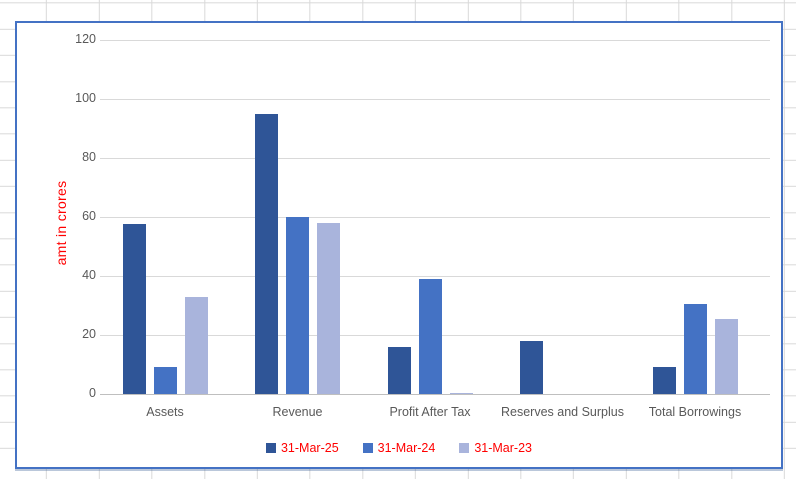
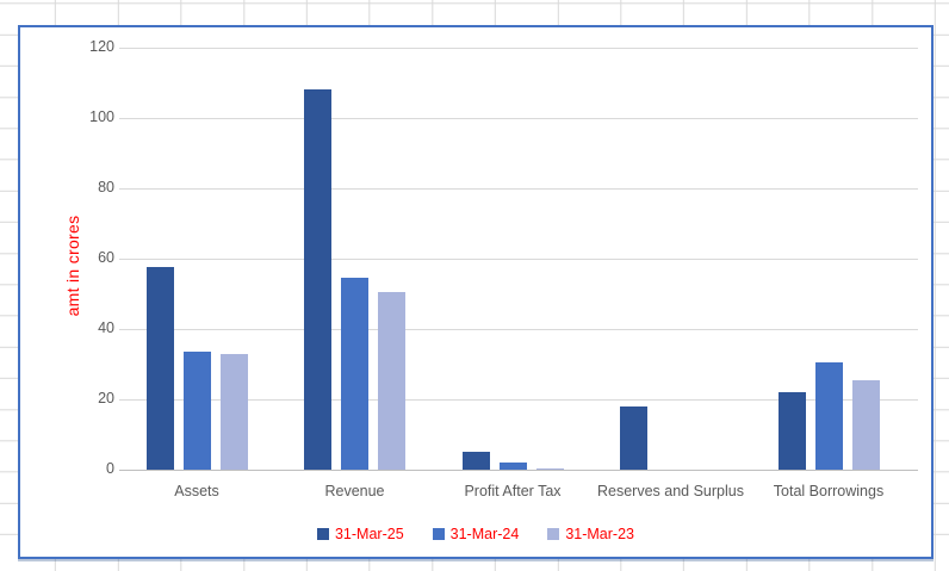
31-Mar-24/Assets: 9 -> 34
31-Mar-25/Revenue: 95 -> 108
31-Mar-24/Revenue: 60 -> 54
31-Mar-23/Revenue: 58 -> 50
31-Mar-25/Profit After Tax: 16 -> 5
31-Mar-24/Profit After Tax: 39 -> 2
31-Mar-25/Total Borrowings: 9 -> 22
